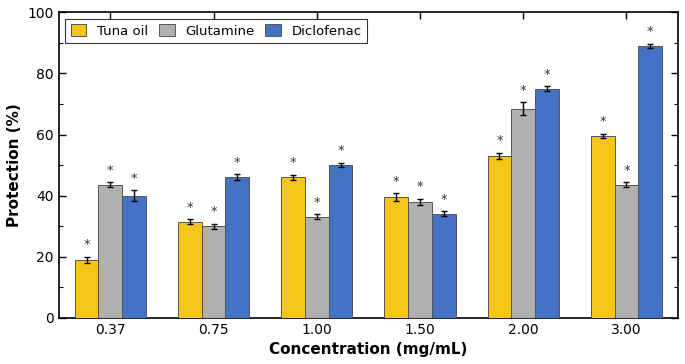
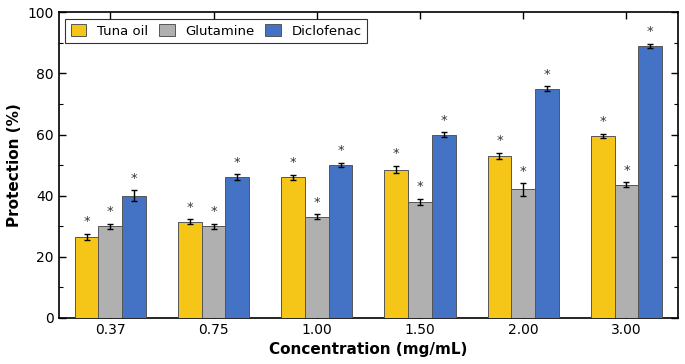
Tuna oil/0.37: 19.0 -> 26.5
Glutamine/0.37: 43.5 -> 30.0
Tuna oil/1.50: 39.5 -> 48.5
Diclofenac/1.50: 34 -> 60
Glutamine/2.00: 68.5 -> 42.0
